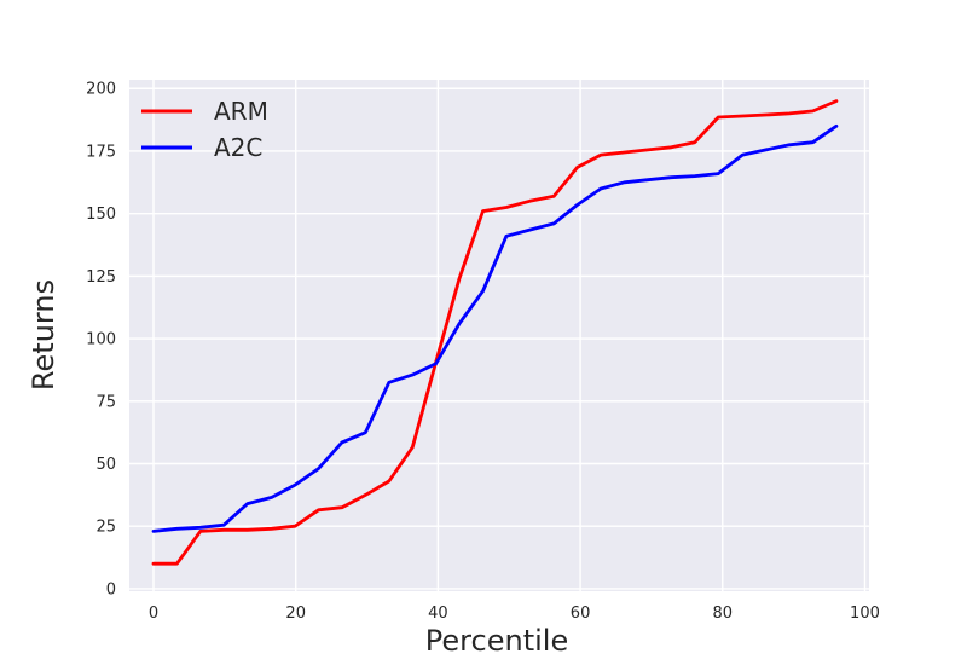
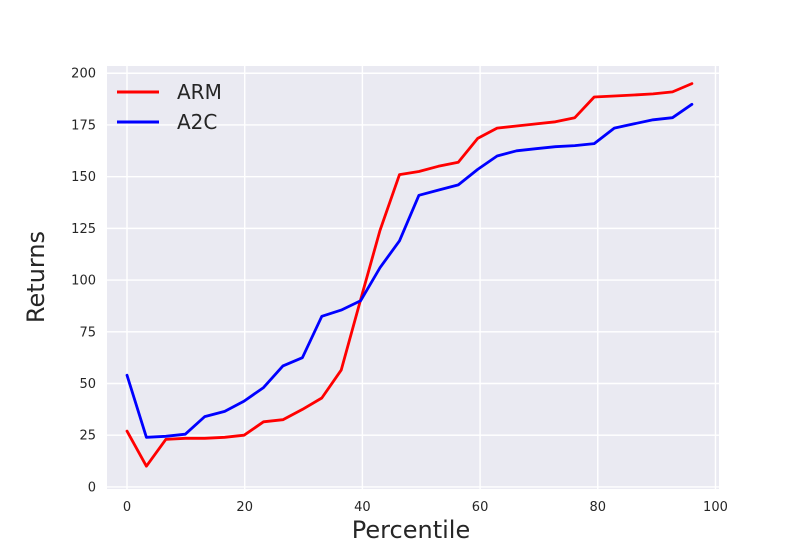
ARM/0: 10 -> 27
A2C/0: 23 -> 54
